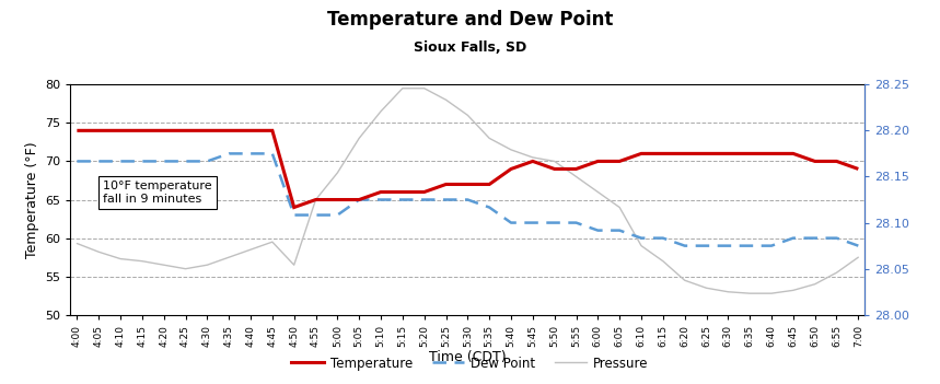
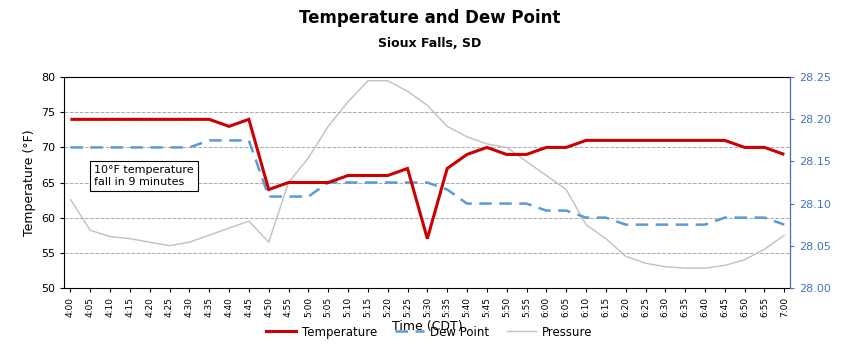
Pressure/4:00: 59.3 -> 62.6
Temperature/4:40: 74 -> 73
Temperature/5:30: 67 -> 57
